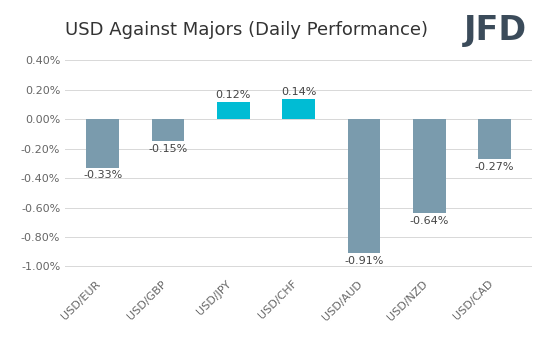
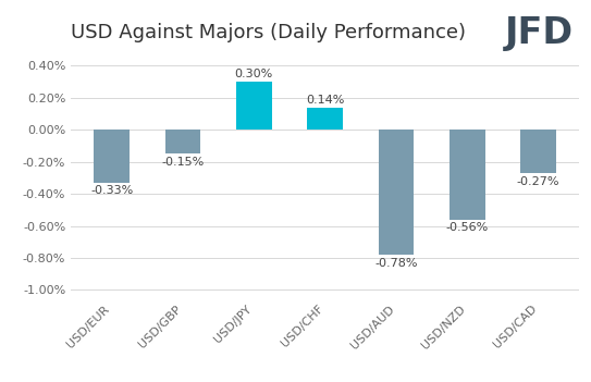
USD/JPY: 0.12% -> 0.30%
USD/AUD: -0.91% -> -0.78%
USD/NZD: -0.64% -> -0.56%
